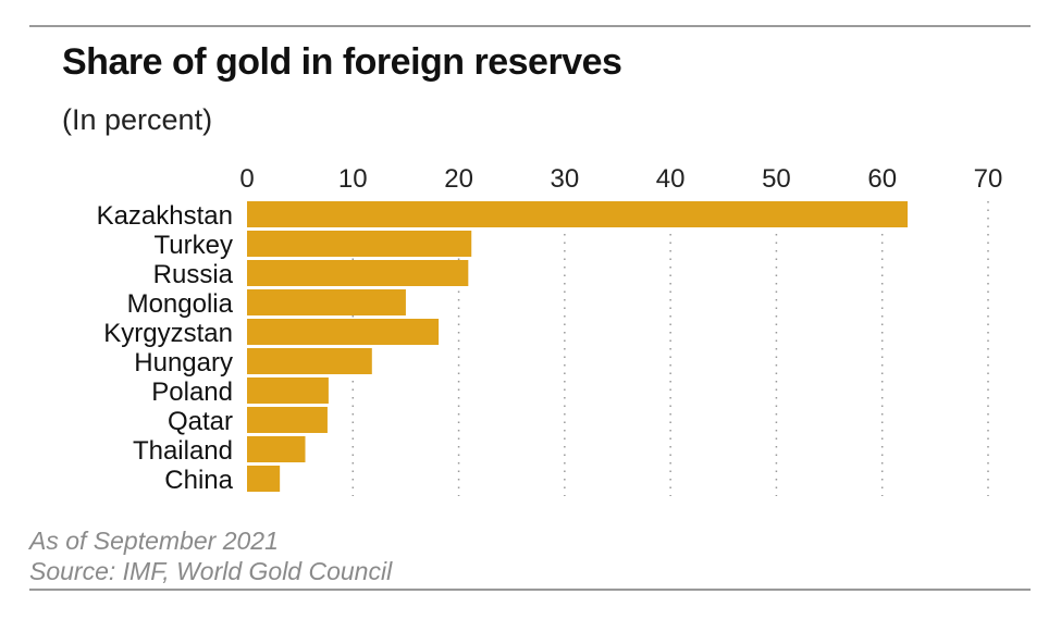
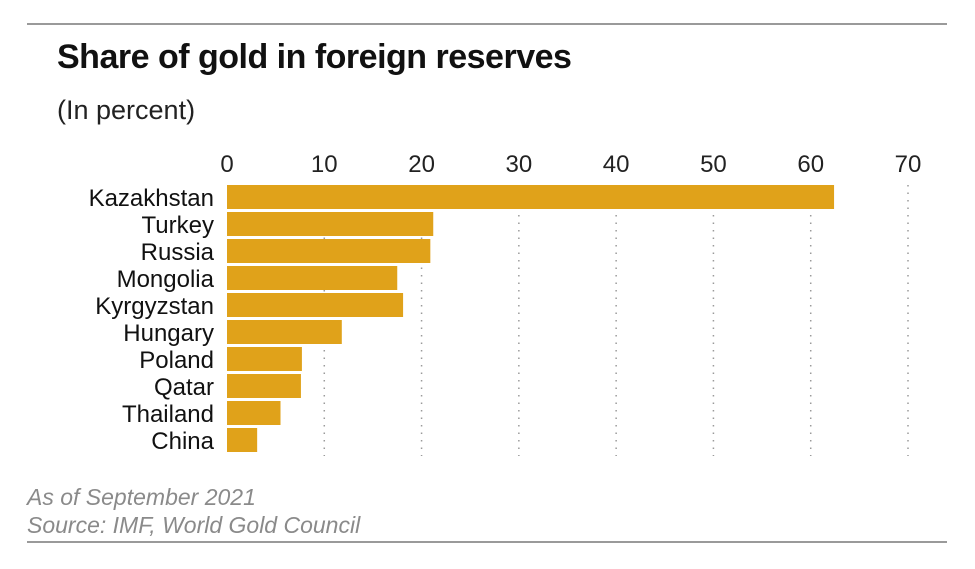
Mongolia: 15 -> 18
